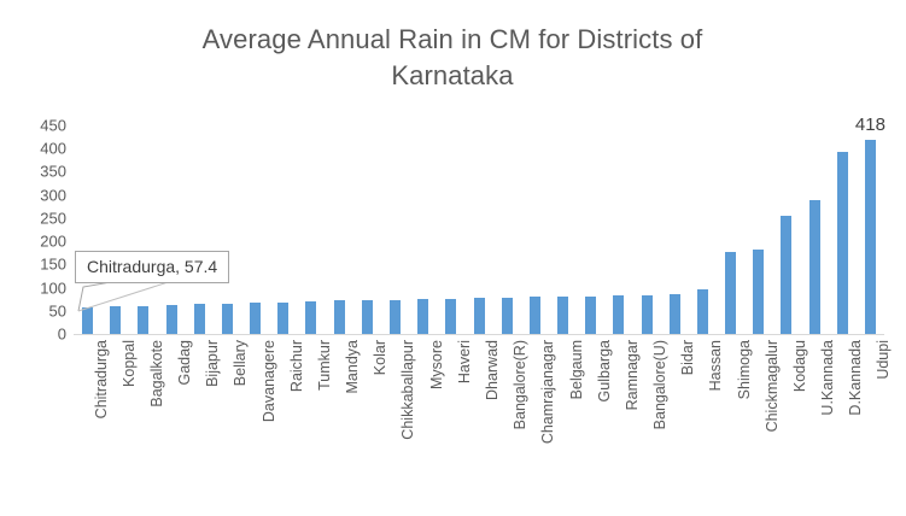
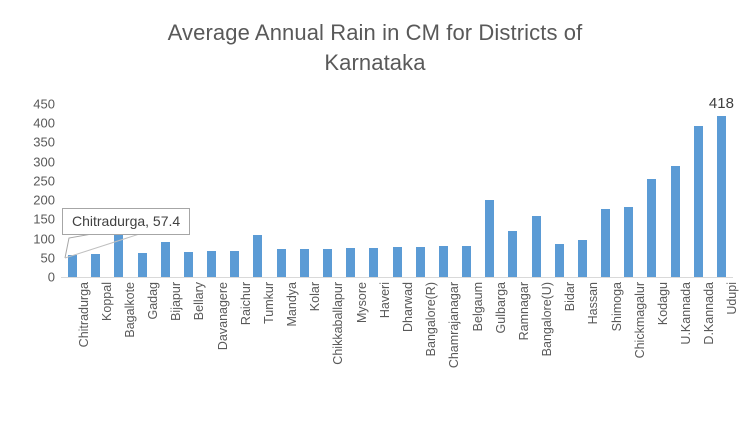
Bagalkote: 60 -> 140
Bijapur: 60 -> 90
Tumkur: 70 -> 110
Gulbarga: 80 -> 200
Ramnagar: 80 -> 120
Bangalore(U): 80 -> 160
